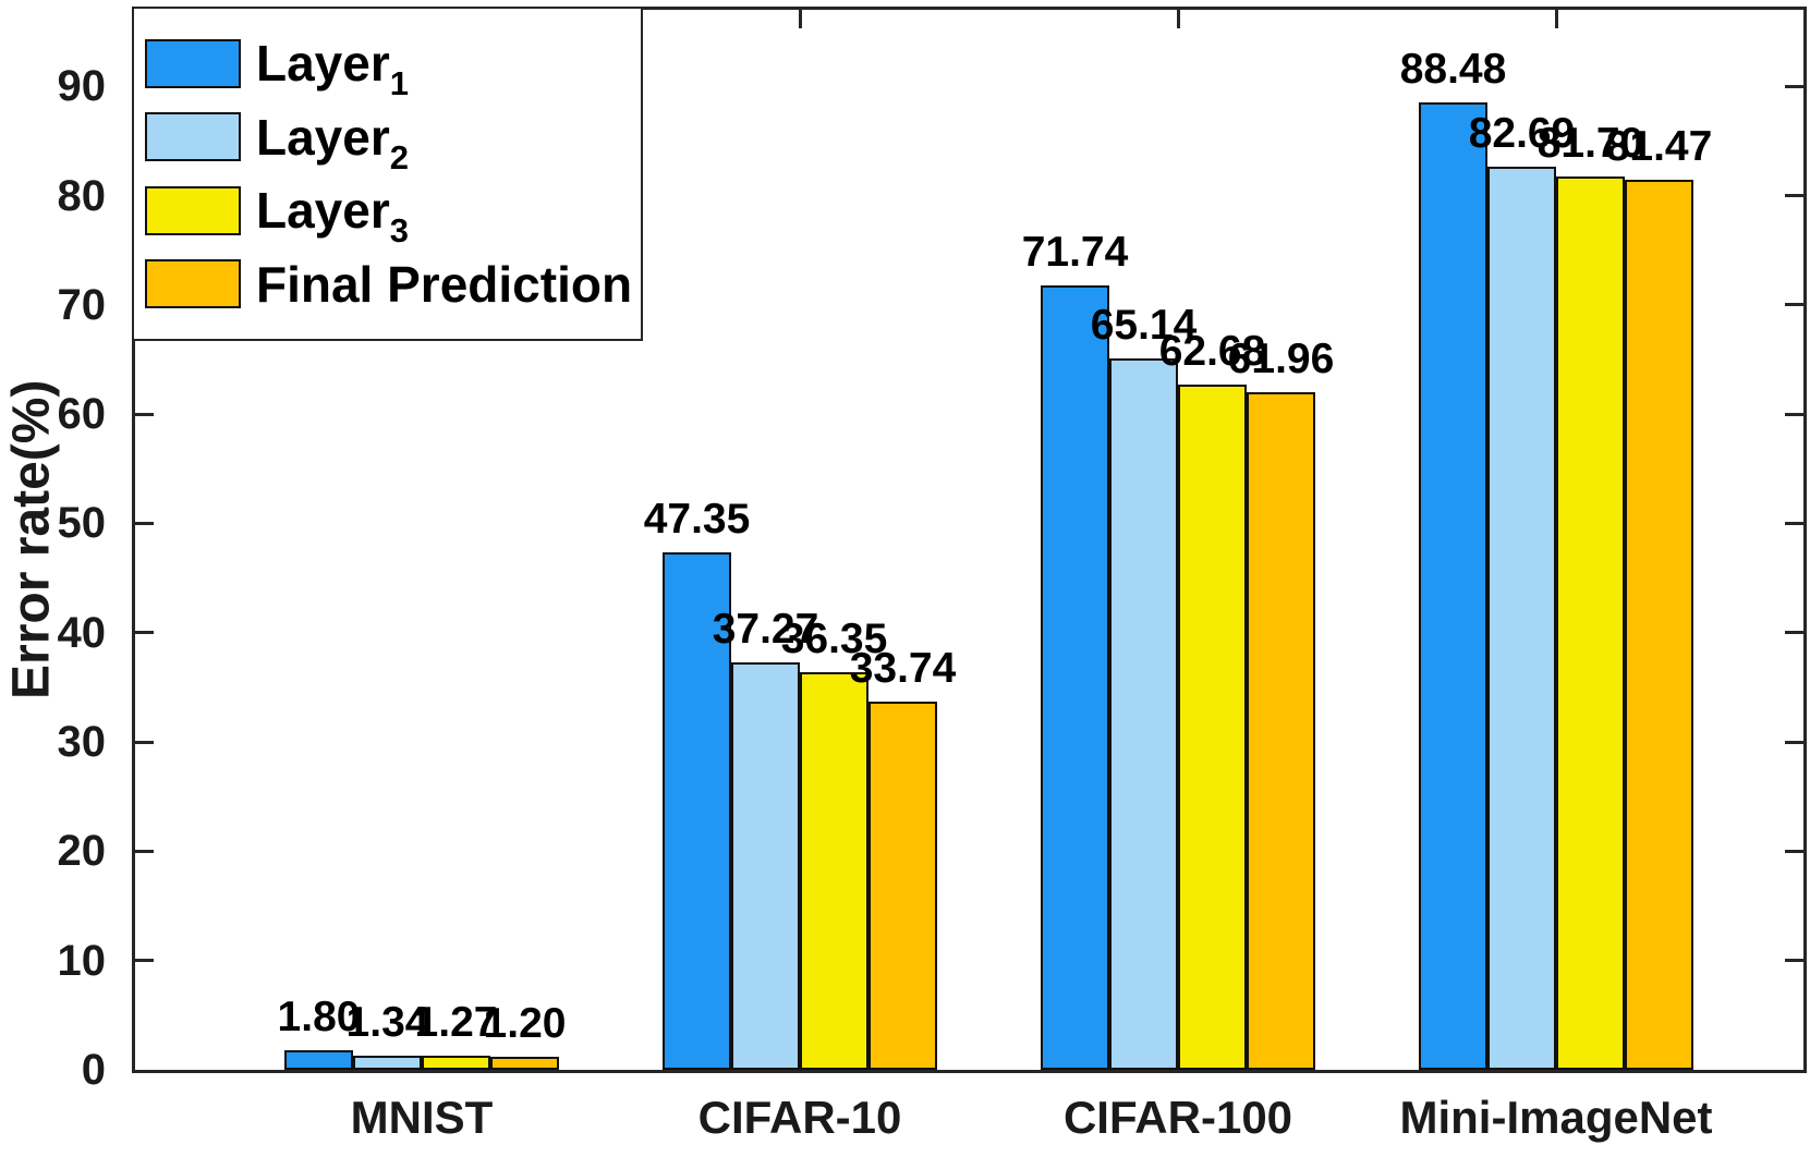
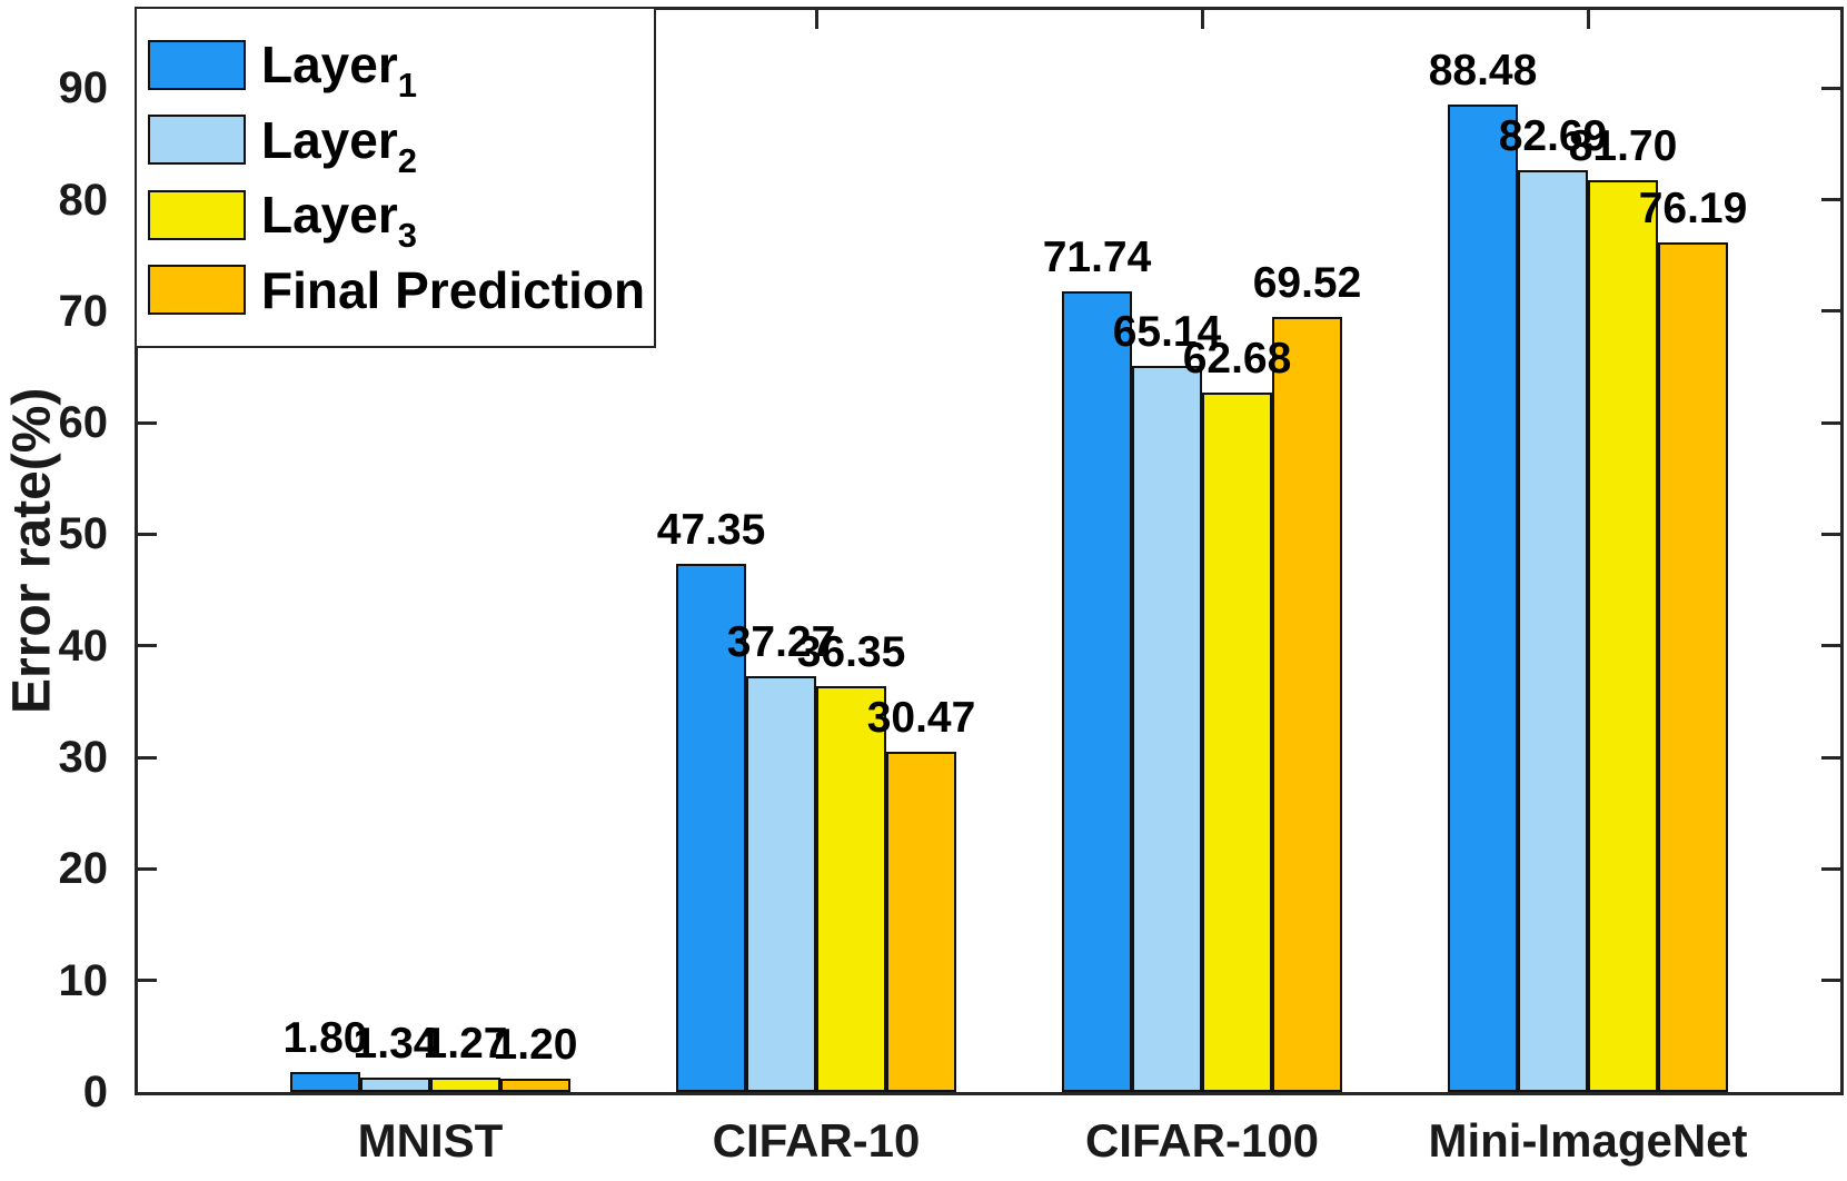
Final Prediction/CIFAR-10: 33.74 -> 30.47
Final Prediction/CIFAR-100: 61.96 -> 69.52
Final Prediction/Mini-ImageNet: 81.47 -> 76.19
